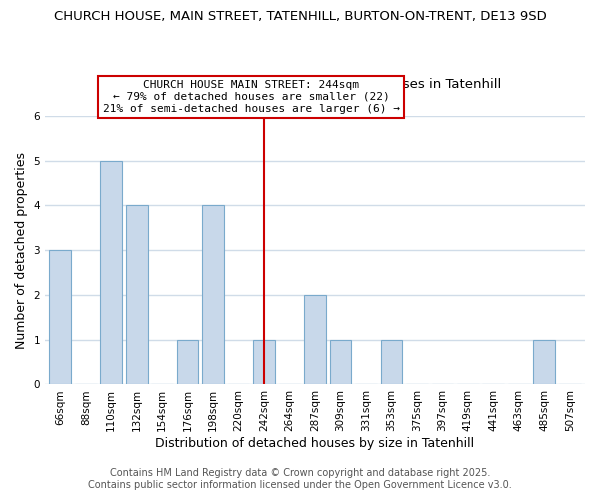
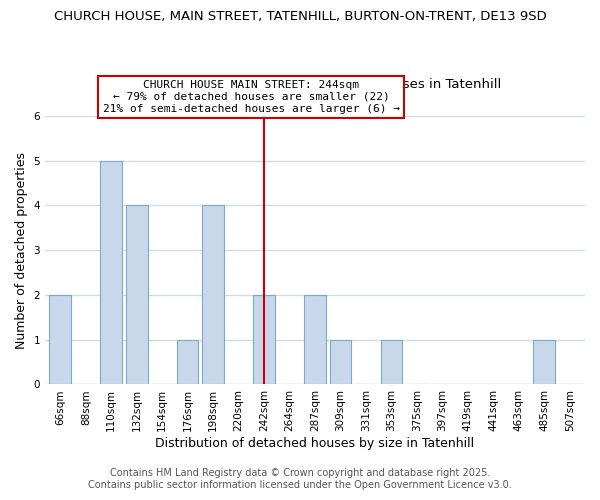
66sqm: 3 -> 2
242sqm: 1 -> 2
